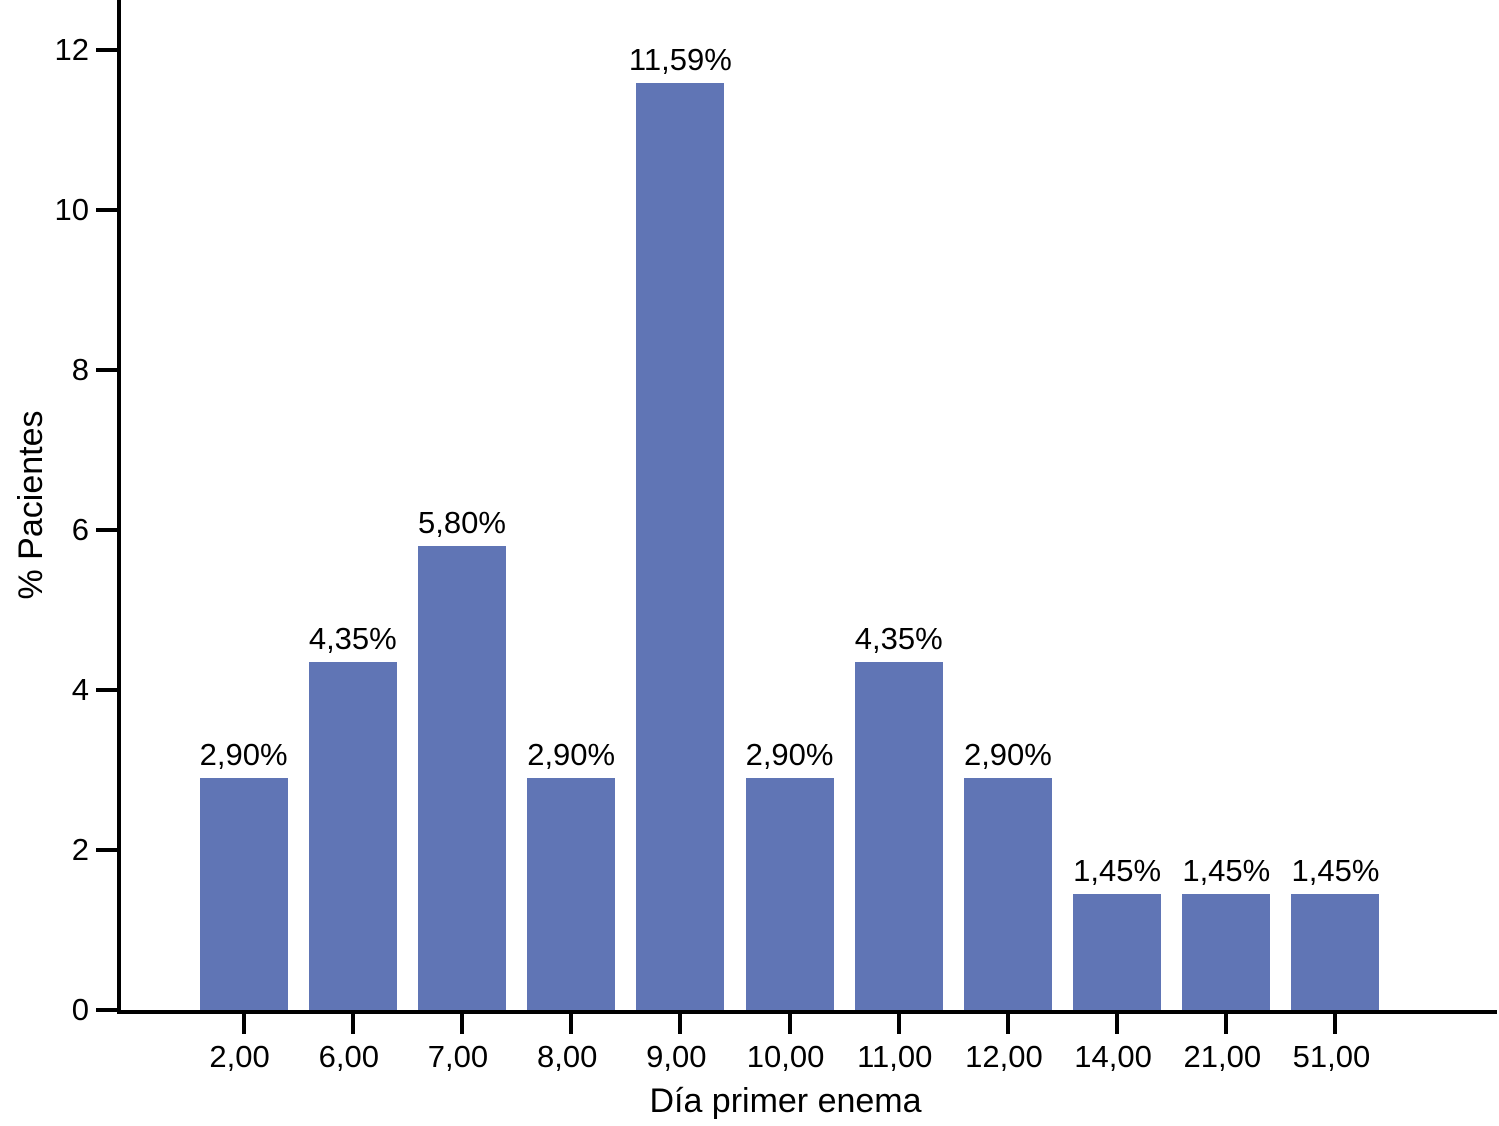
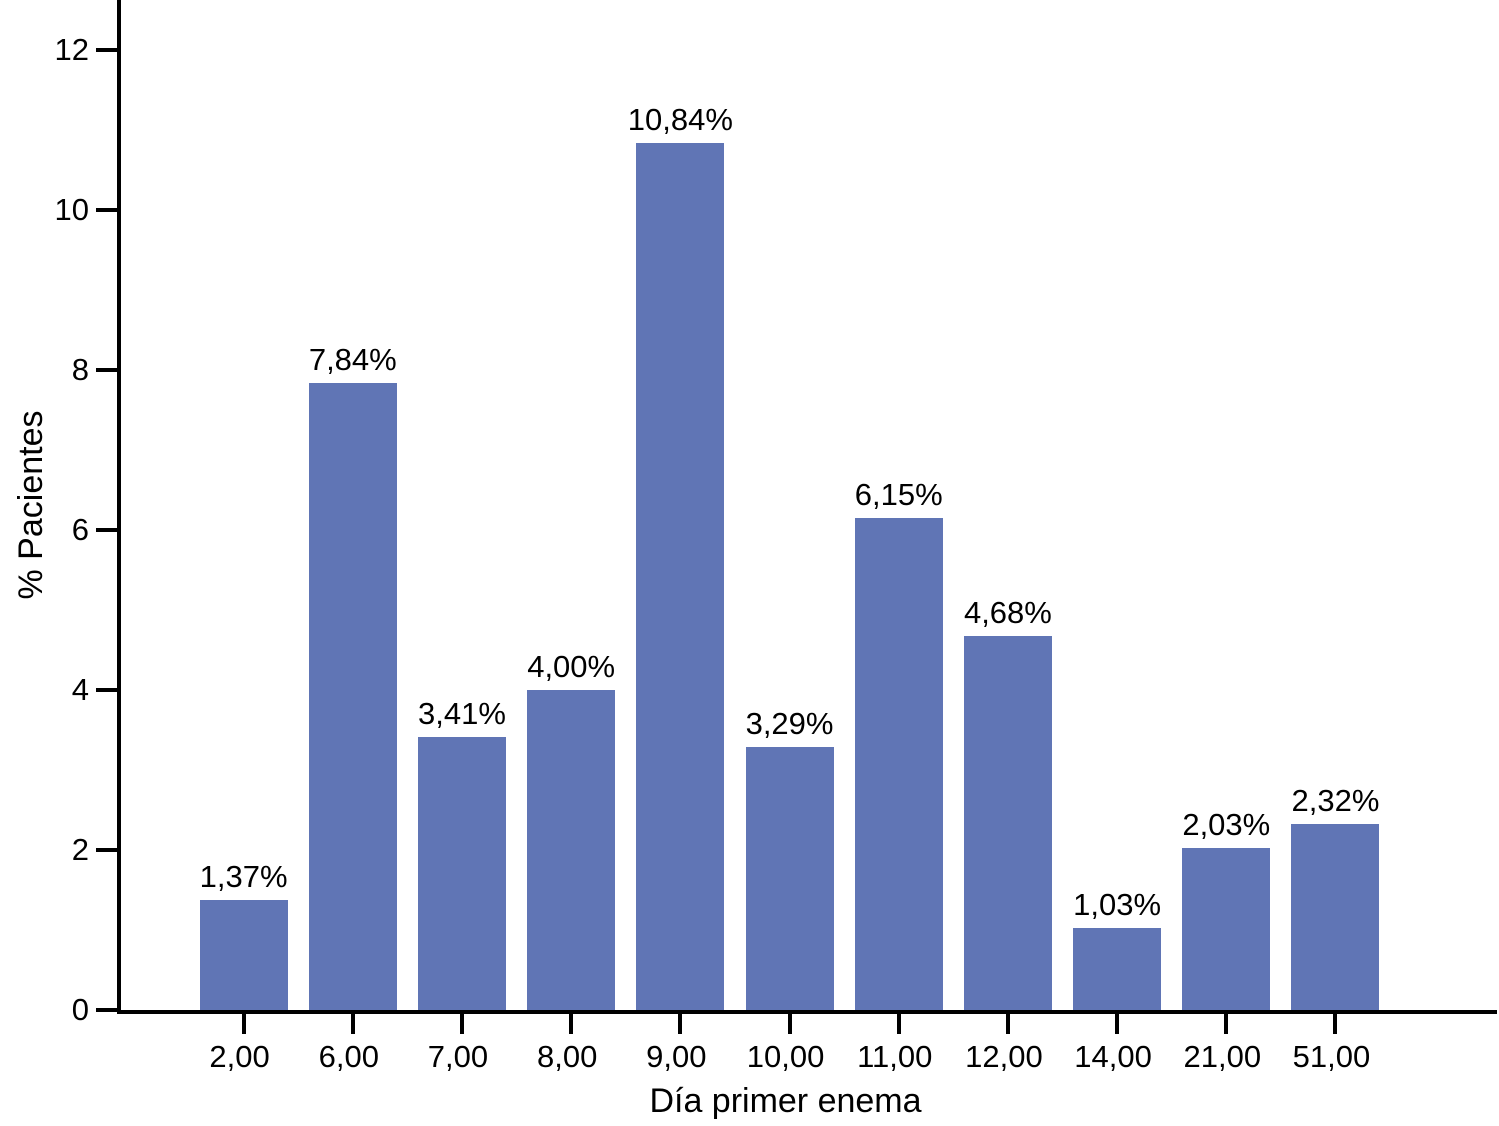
2,00: 2,90% -> 1,37%
6,00: 4,35% -> 7,84%
7,00: 5,80% -> 3,41%
8,00: 2,90% -> 4,00%
9,00: 11,59% -> 10,84%
10,00: 2,90% -> 3,29%
11,00: 4,35% -> 6,15%
12,00: 2,90% -> 4,68%
14,00: 1,45% -> 1,03%
21,00: 1,45% -> 2,03%
51,00: 1,45% -> 2,32%
